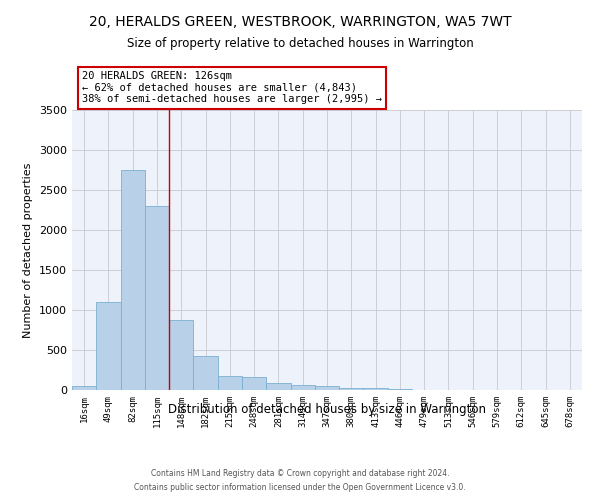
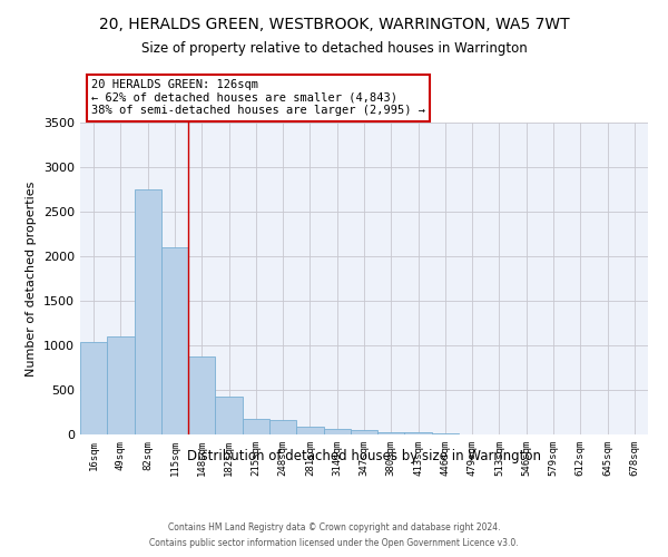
16sqm: 50 -> 1040
115sqm: 2300 -> 2100
